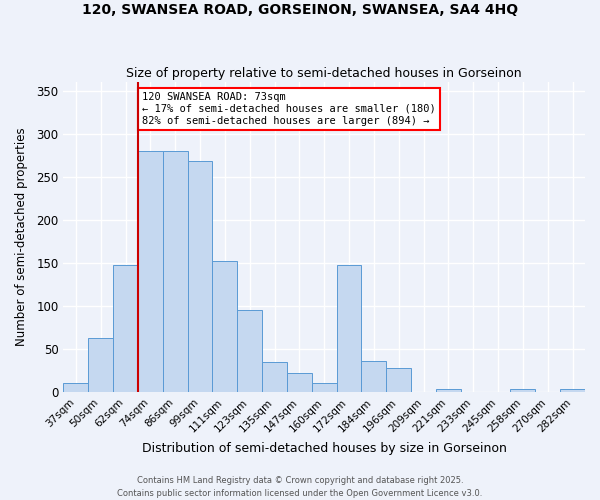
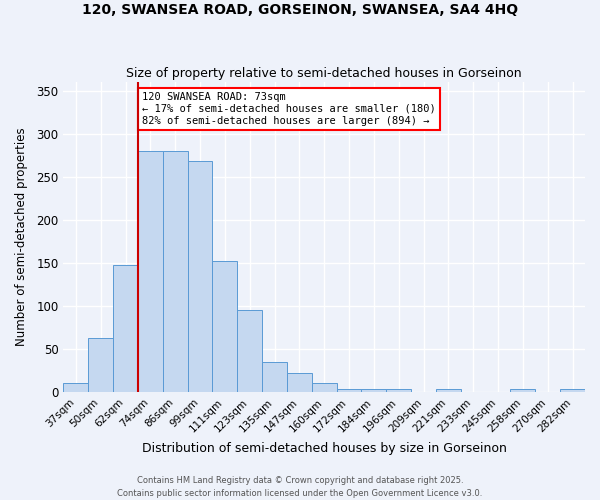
172sqm: 148 -> 4
184sqm: 36 -> 3
196sqm: 28 -> 3
